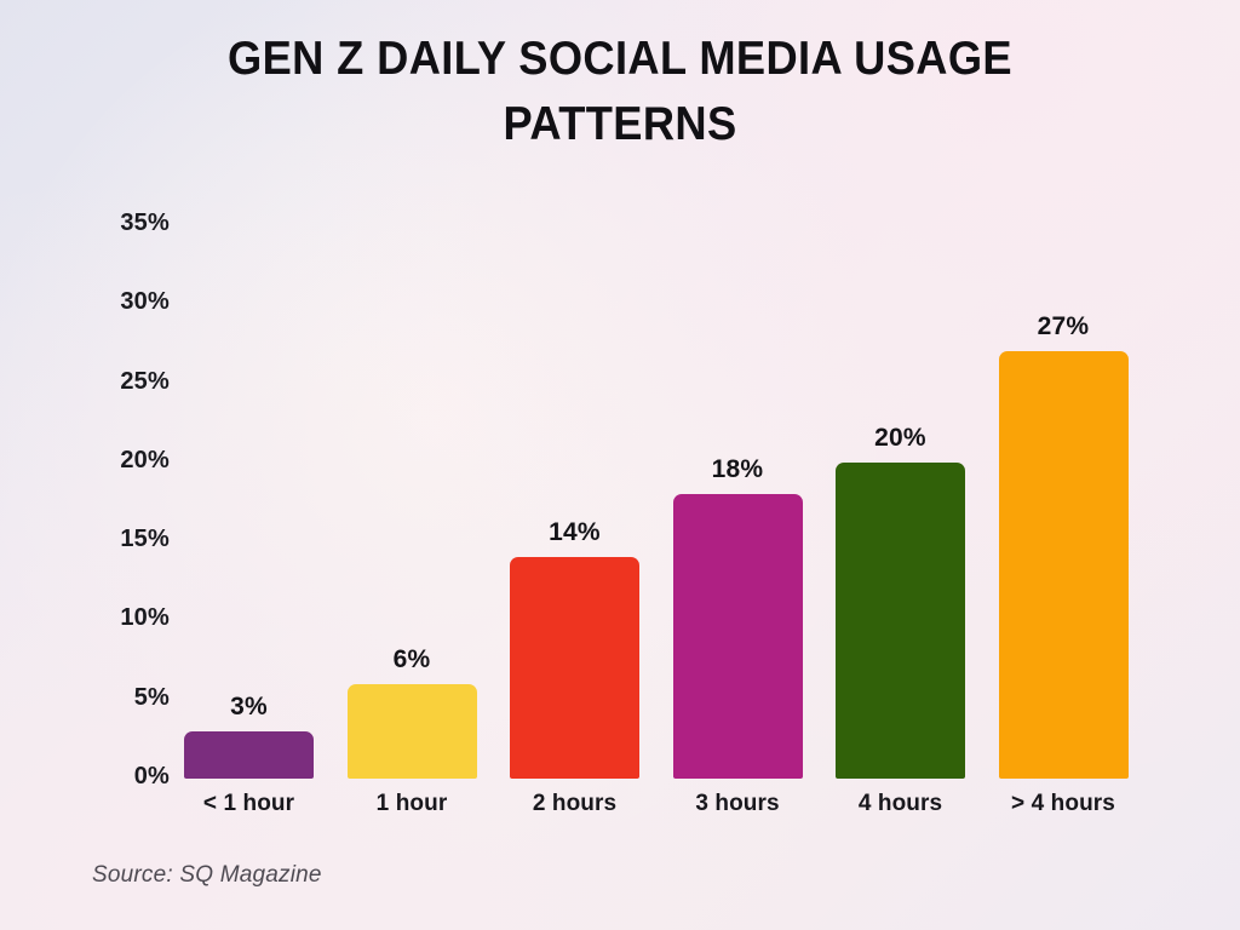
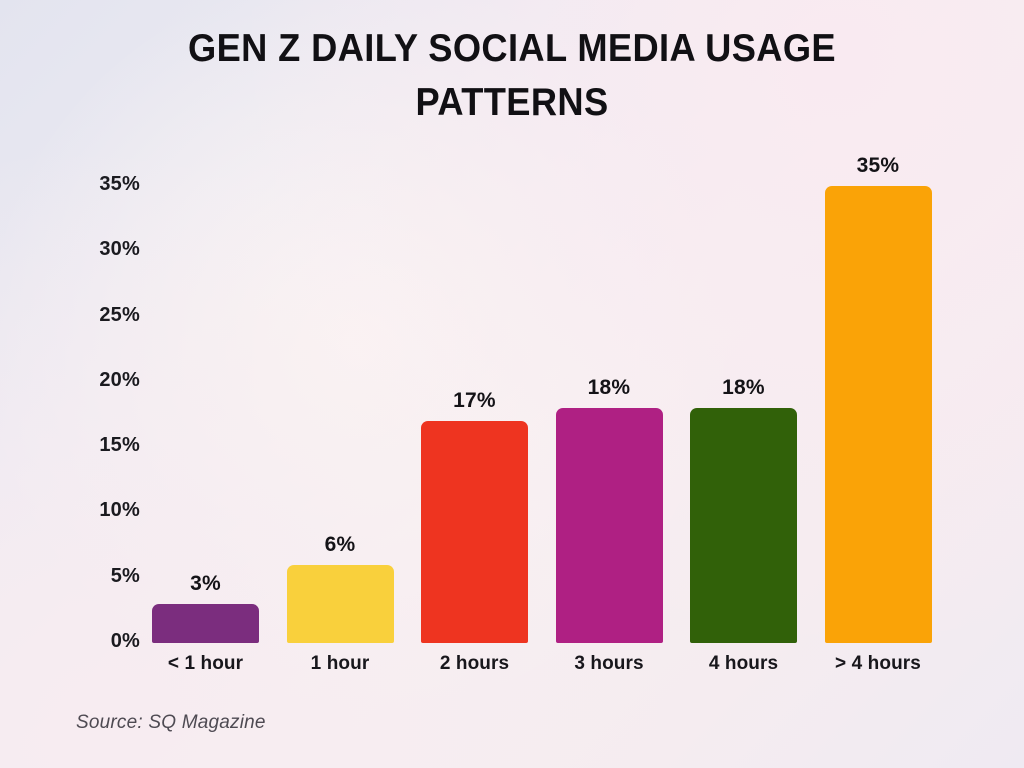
2 hours: 14% -> 17%
4 hours: 20% -> 18%
> 4 hours: 27% -> 35%
